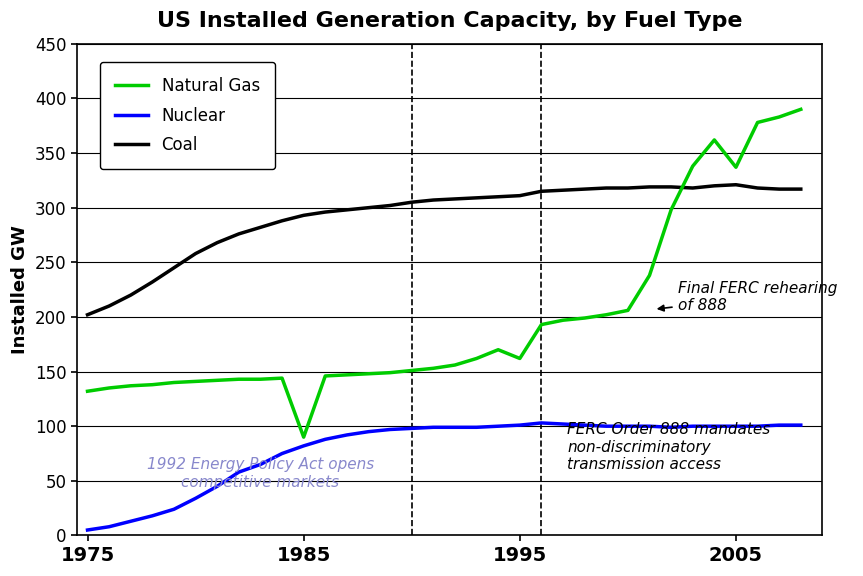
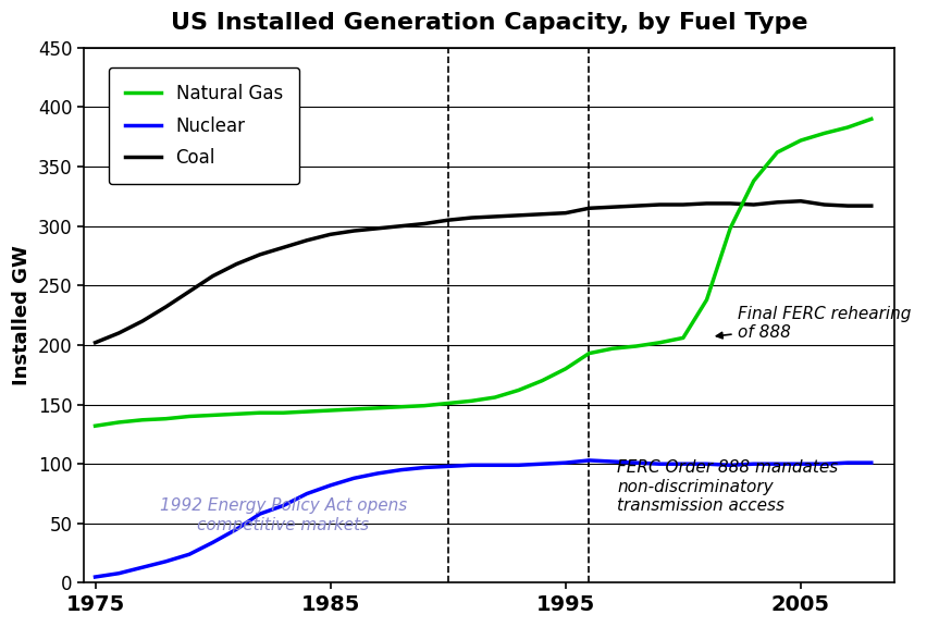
Natural Gas/1985: 90 -> 145
Natural Gas/1995: 162 -> 180
Natural Gas/2005: 337 -> 372
